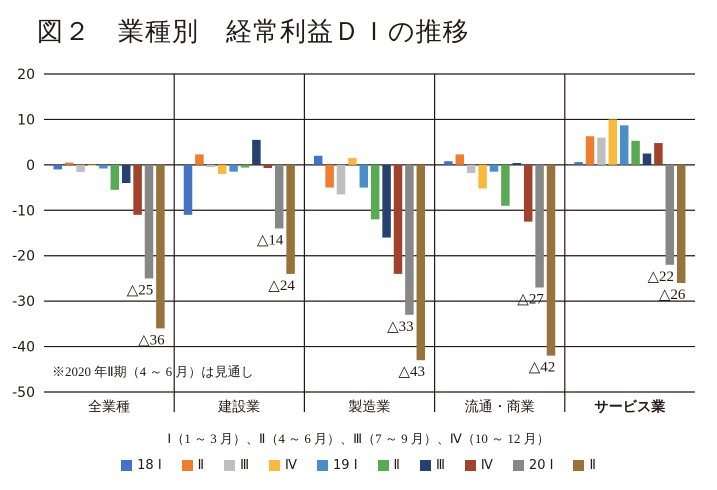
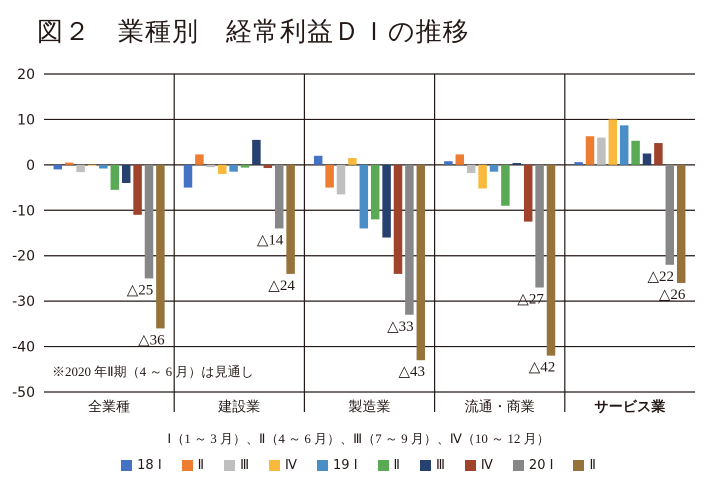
18Ⅰ/建設業: -11 -> -5
19Ⅰ/製造業: -5 -> -14
